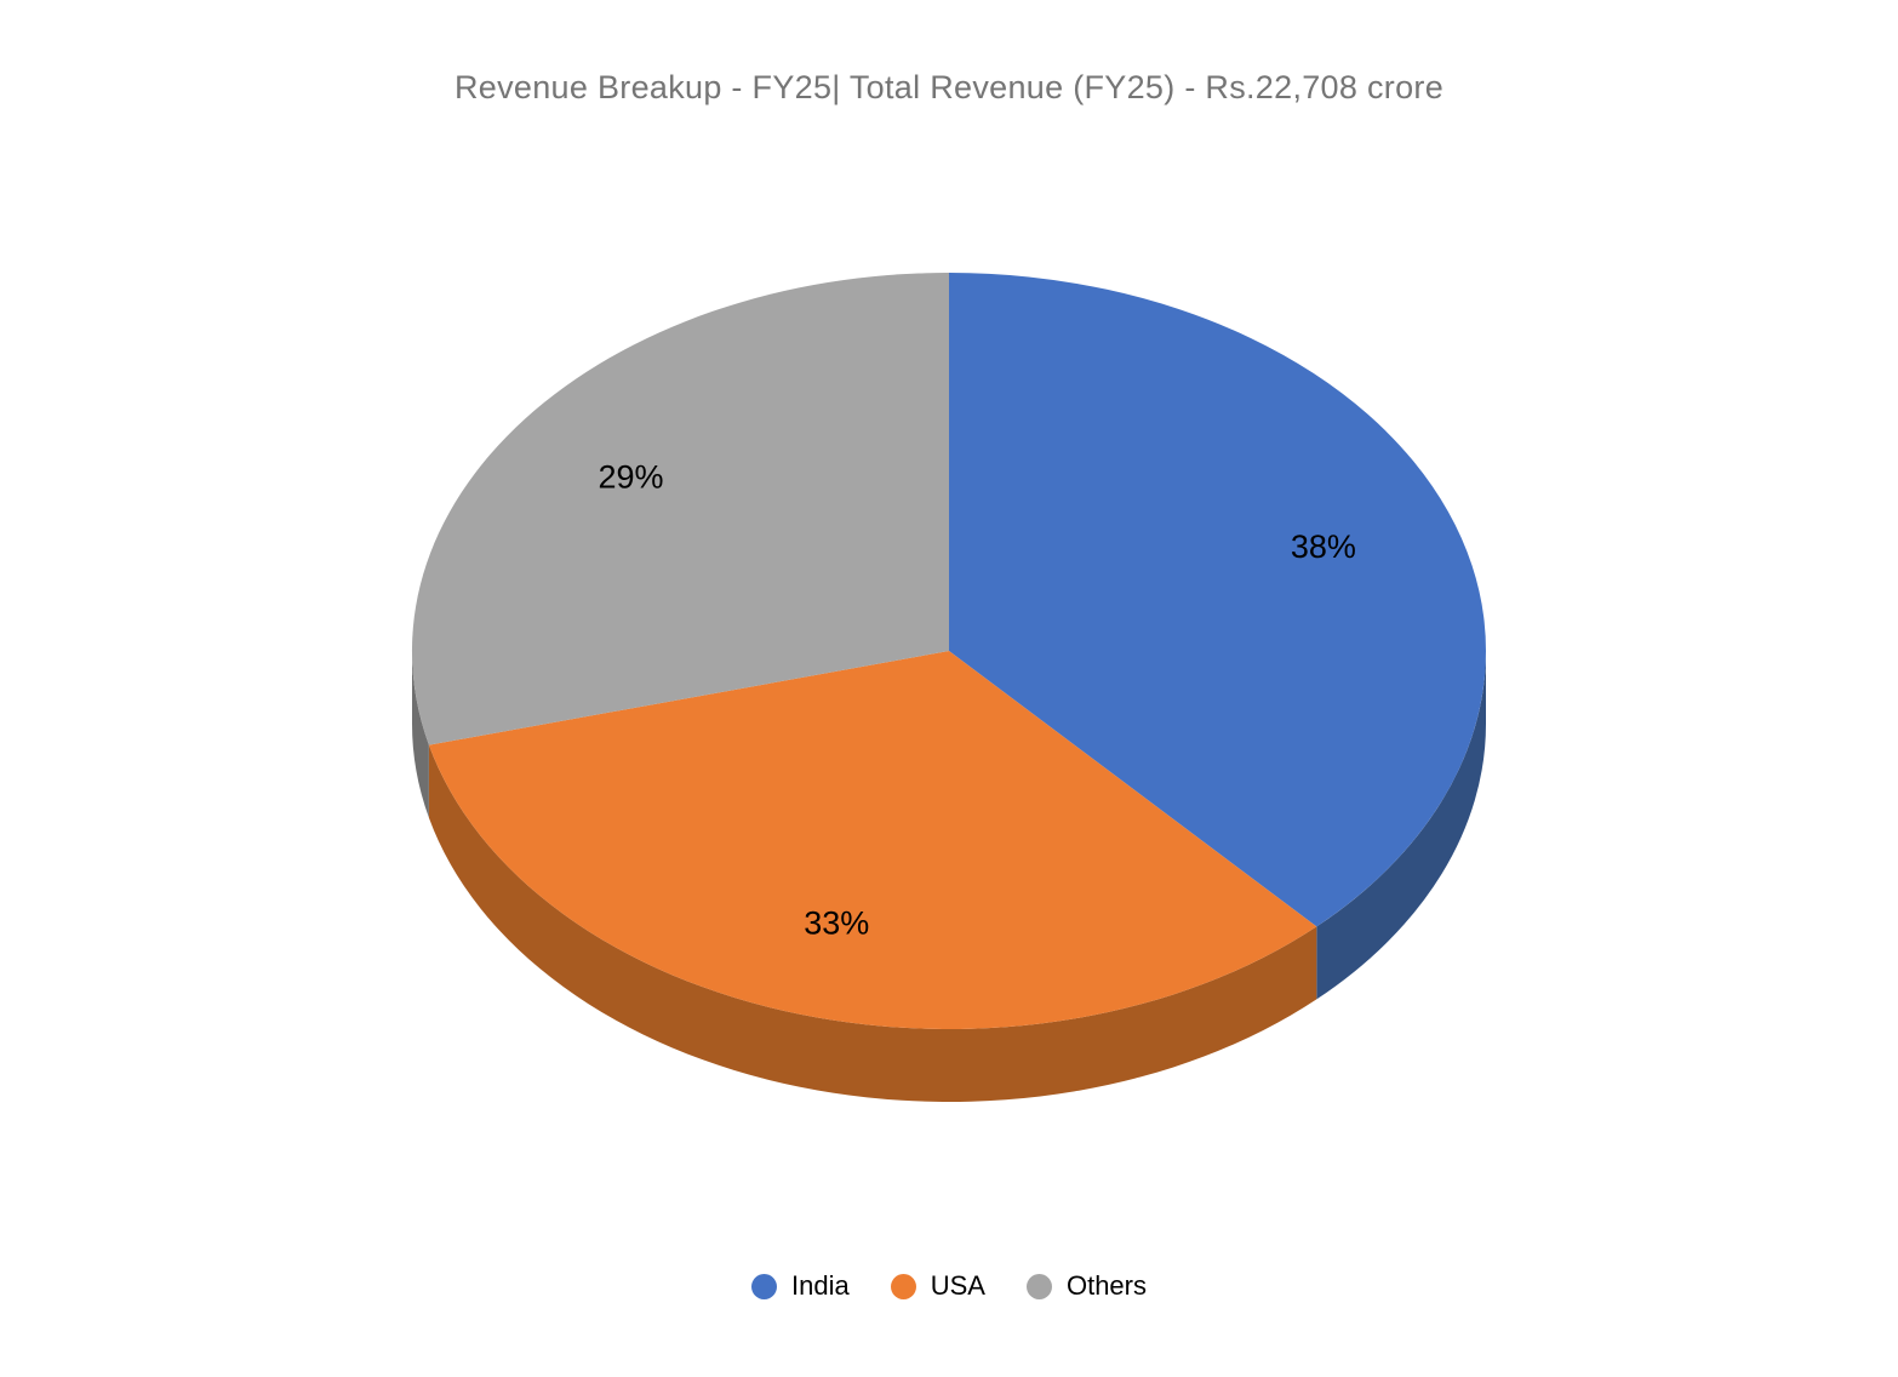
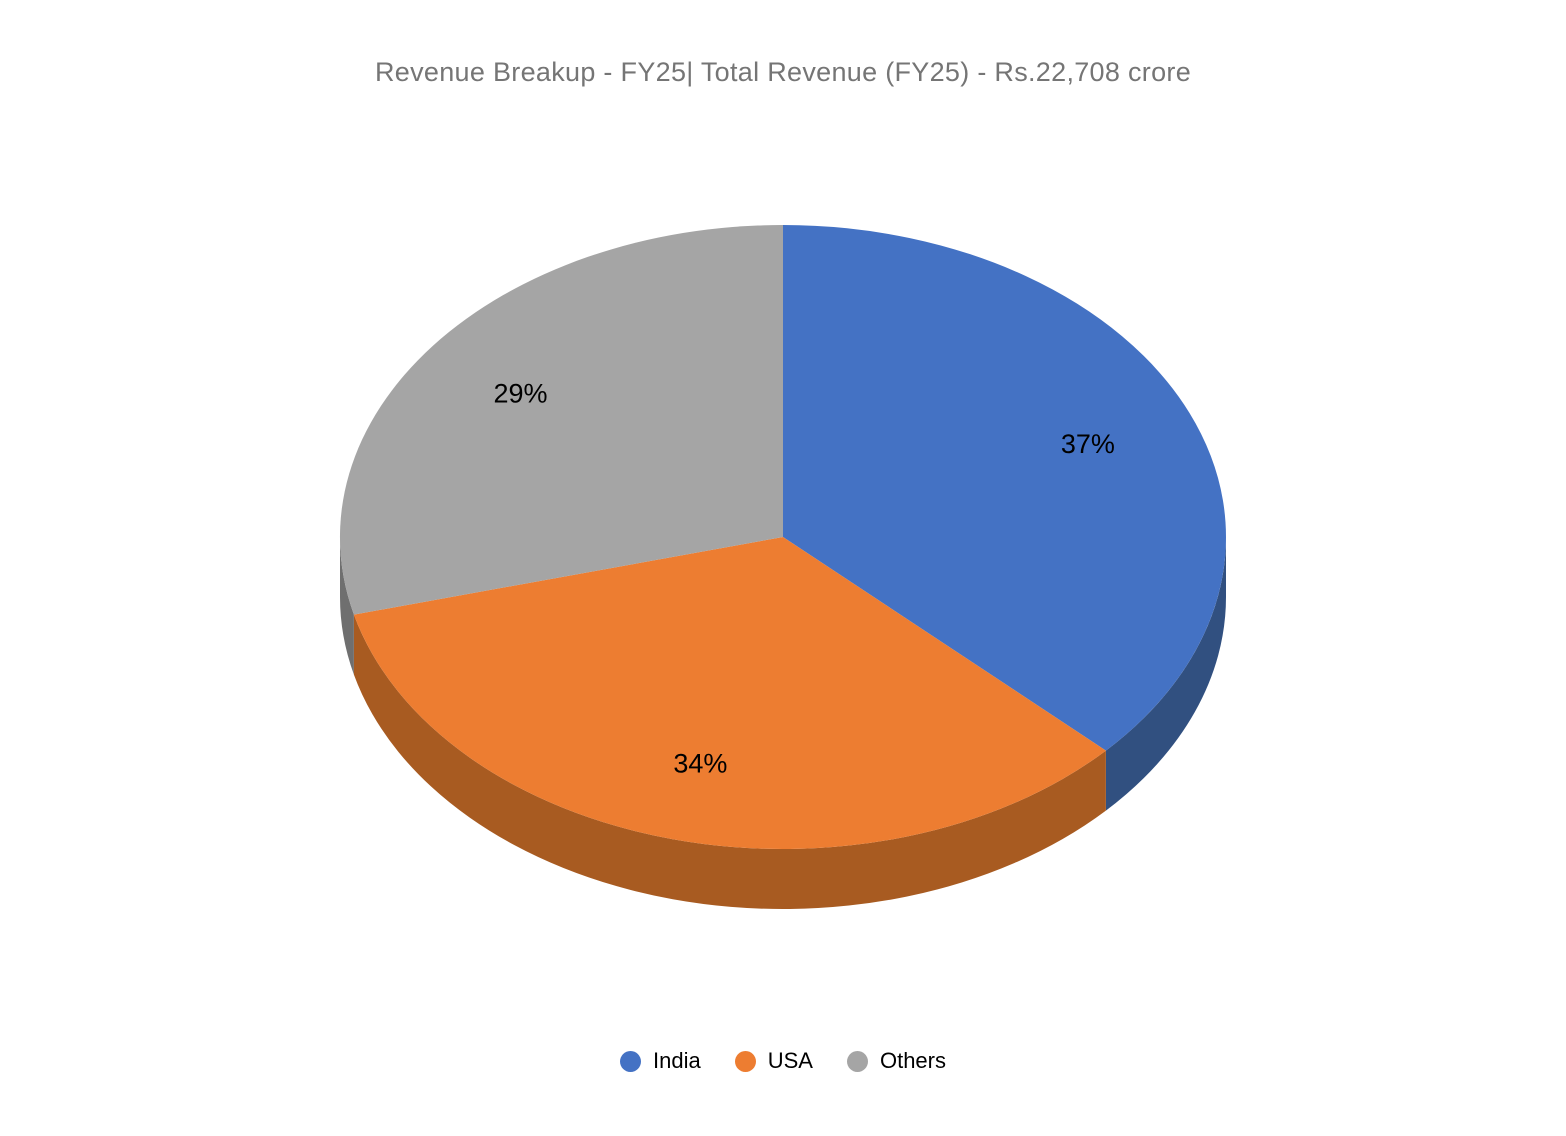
India: 38% -> 37%
USA: 33% -> 34%
